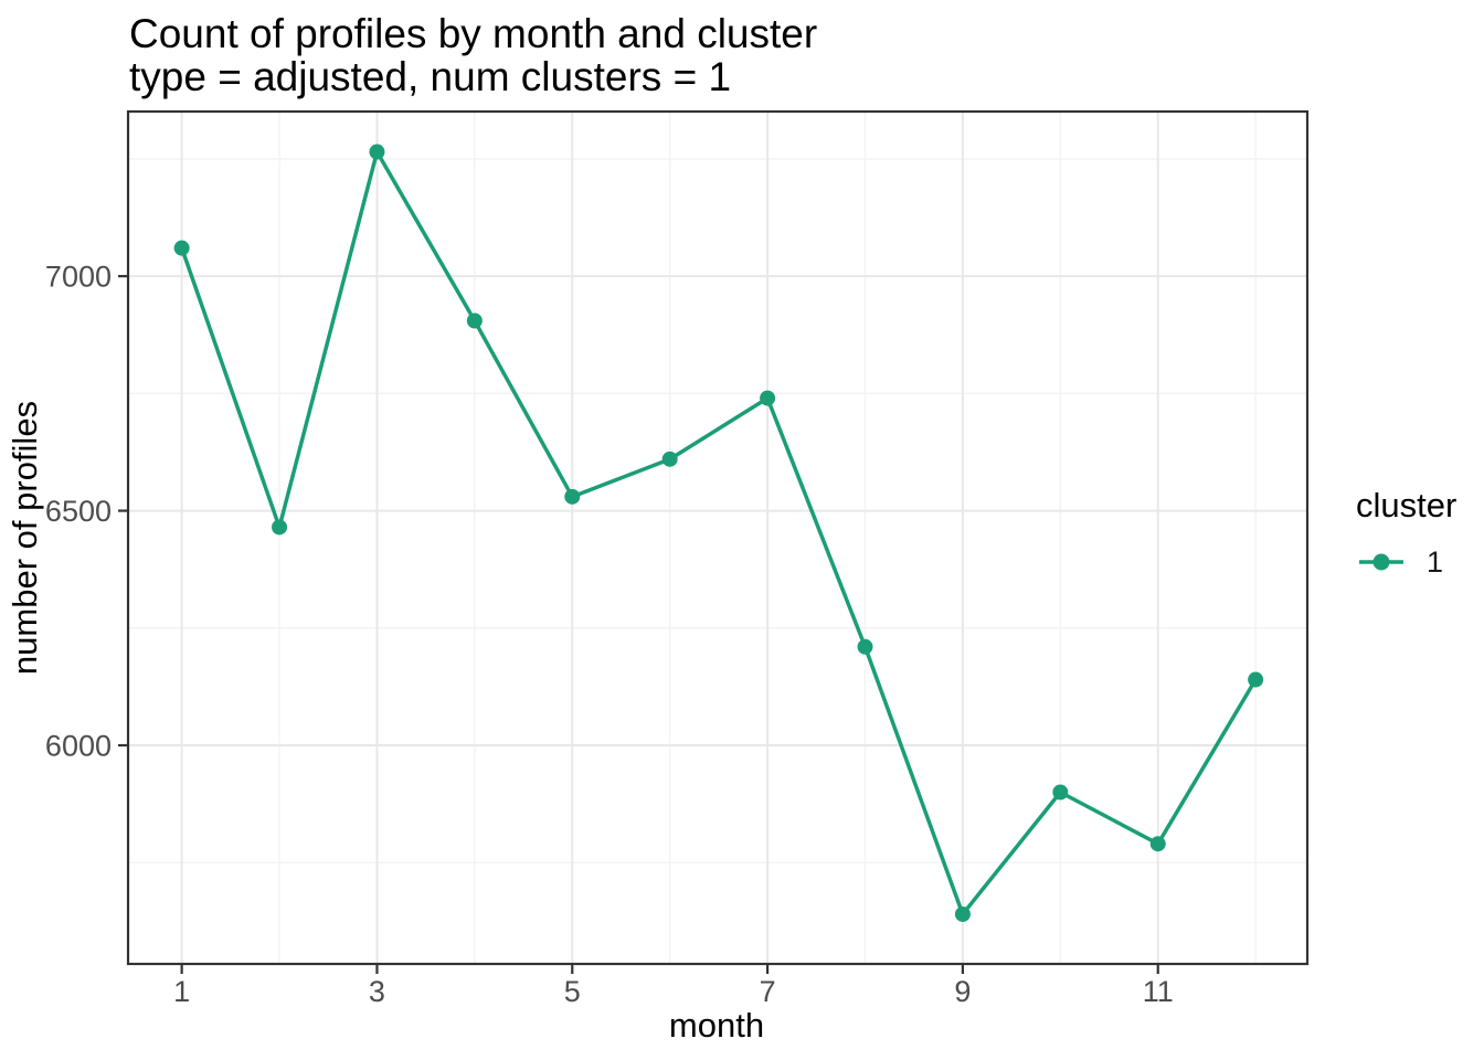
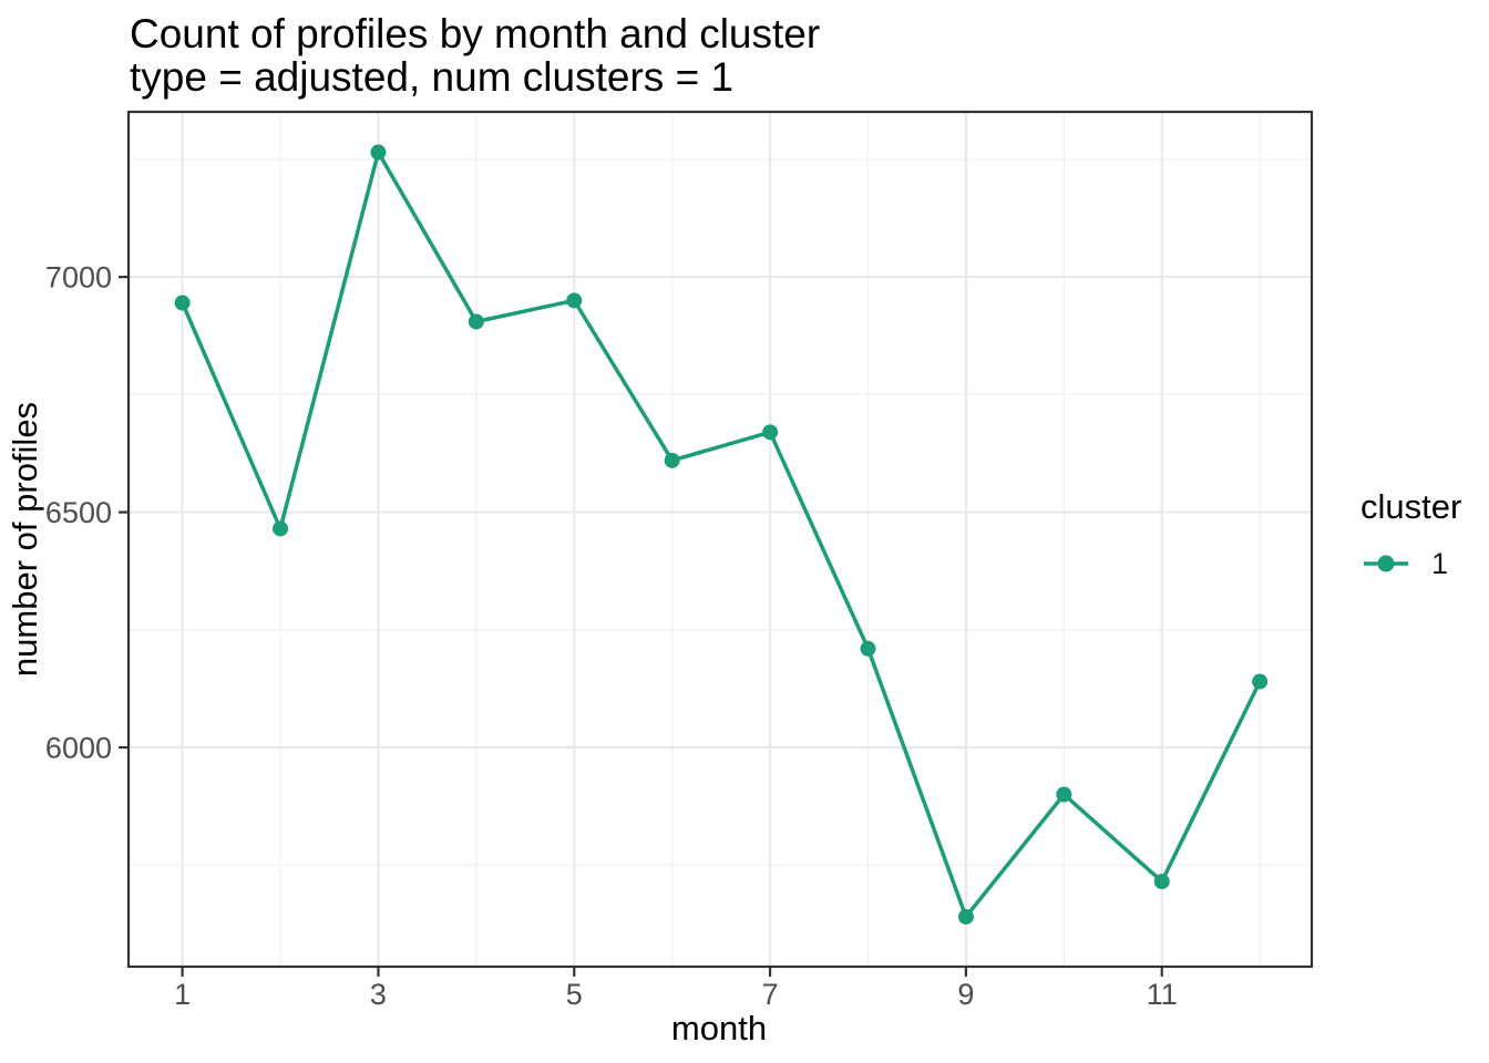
1: 7060 -> 6940
5: 6530 -> 6950
7: 6740 -> 6670
11: 5790 -> 5720
